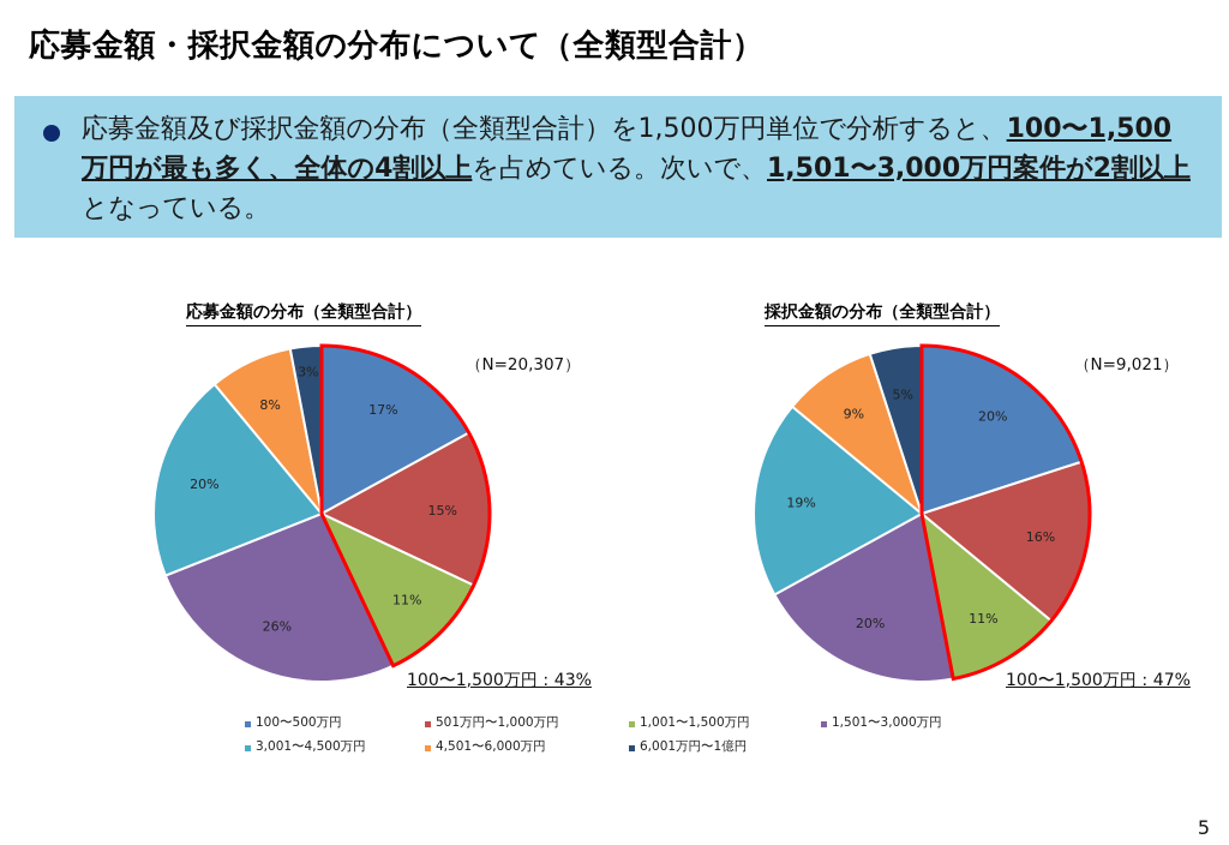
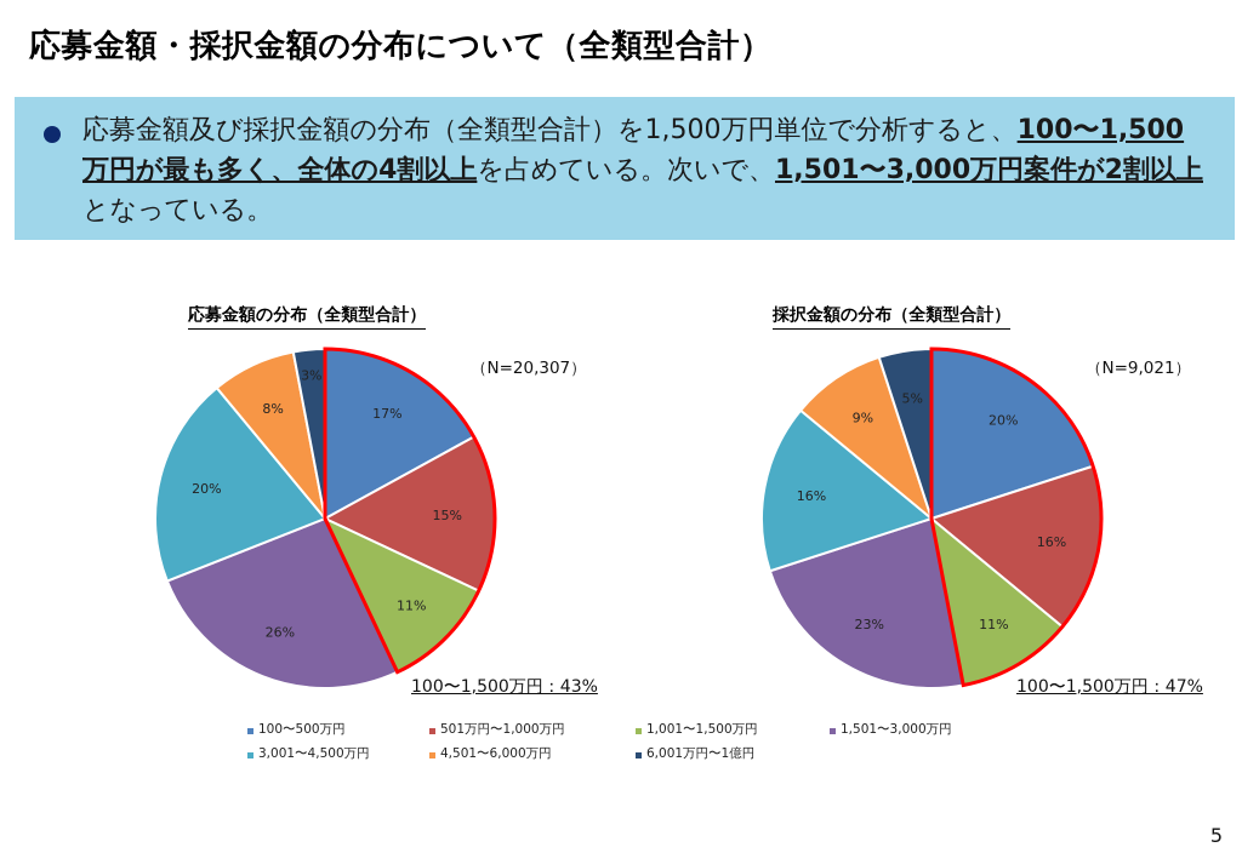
採択金額の分布（全類型合計）/1,501〜3,000万円: 20% -> 23%
採択金額の分布（全類型合計）/3,001〜4,500万円: 19% -> 16%
